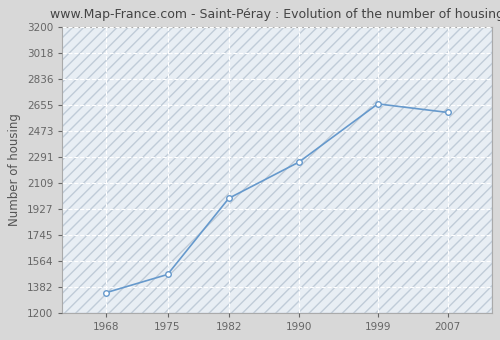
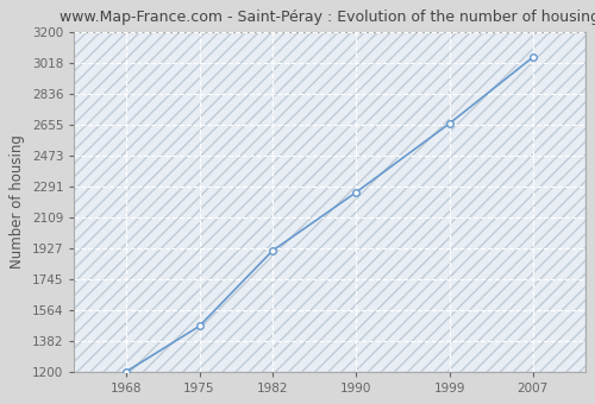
1968: 1340 -> 1200
1982: 2000 -> 1910
2007: 2600 -> 3050
